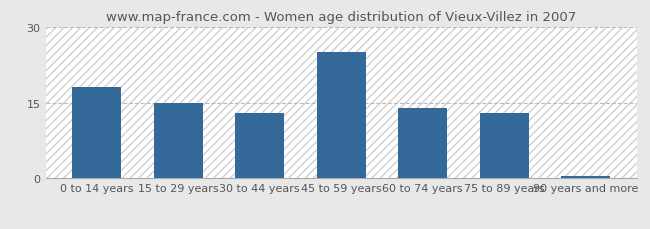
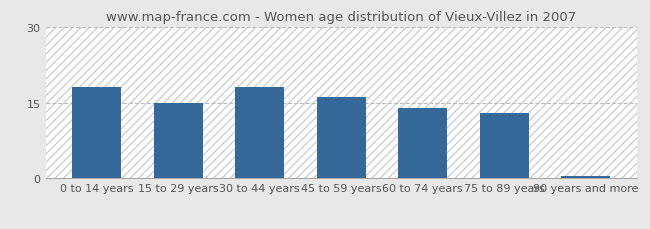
30 to 44 years: 13.0 -> 18.0
45 to 59 years: 25.0 -> 16.0
